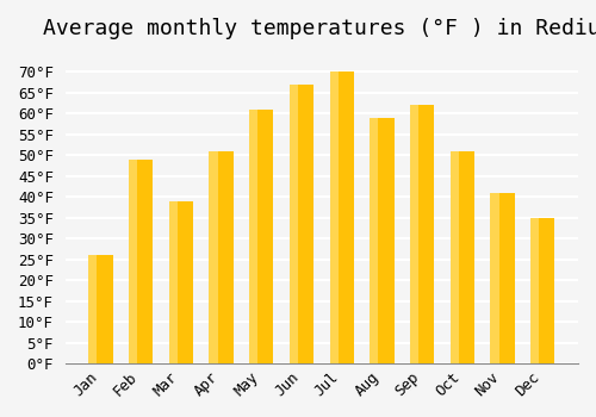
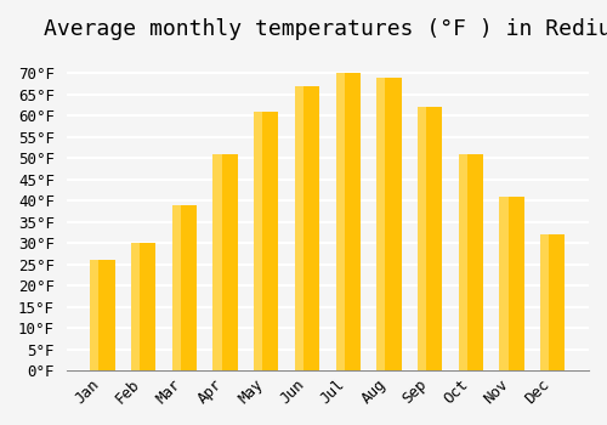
Feb: 49°F -> 30°F
Aug: 59°F -> 69°F
Dec: 35°F -> 32°F
